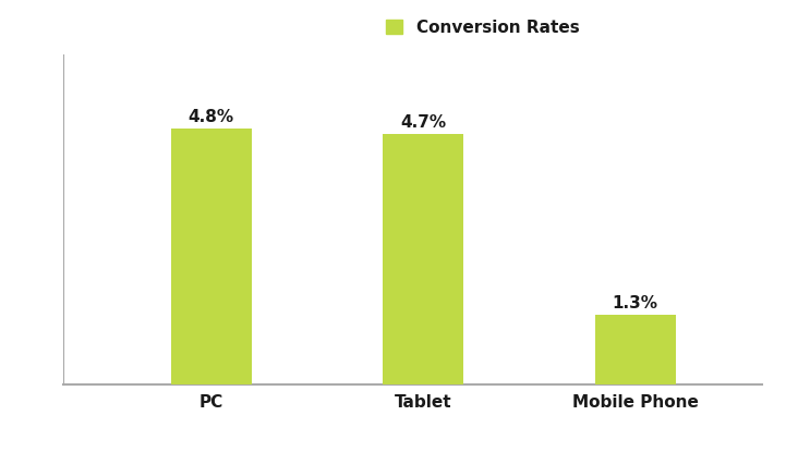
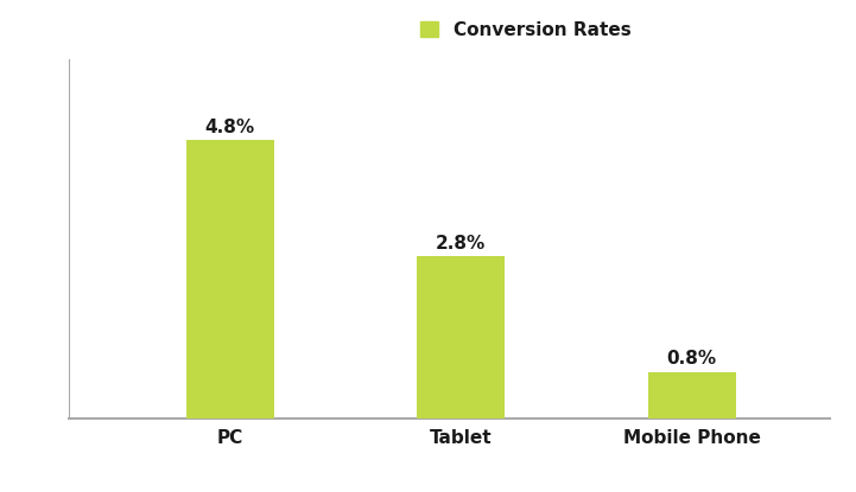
Tablet: 4.7% -> 2.8%
Mobile Phone: 1.3% -> 0.8%
